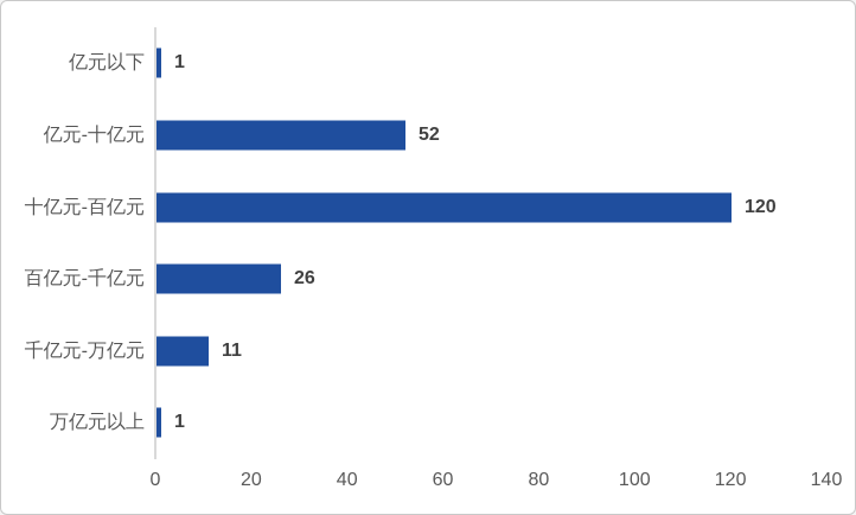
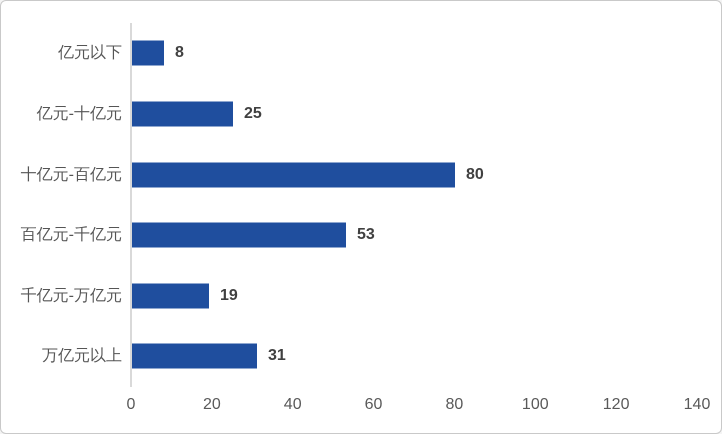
亿元以下: 1 -> 8
亿元-十亿元: 52 -> 25
十亿元-百亿元: 120 -> 80
百亿元-千亿元: 26 -> 53
千亿元-万亿元: 11 -> 19
万亿元以上: 1 -> 31
